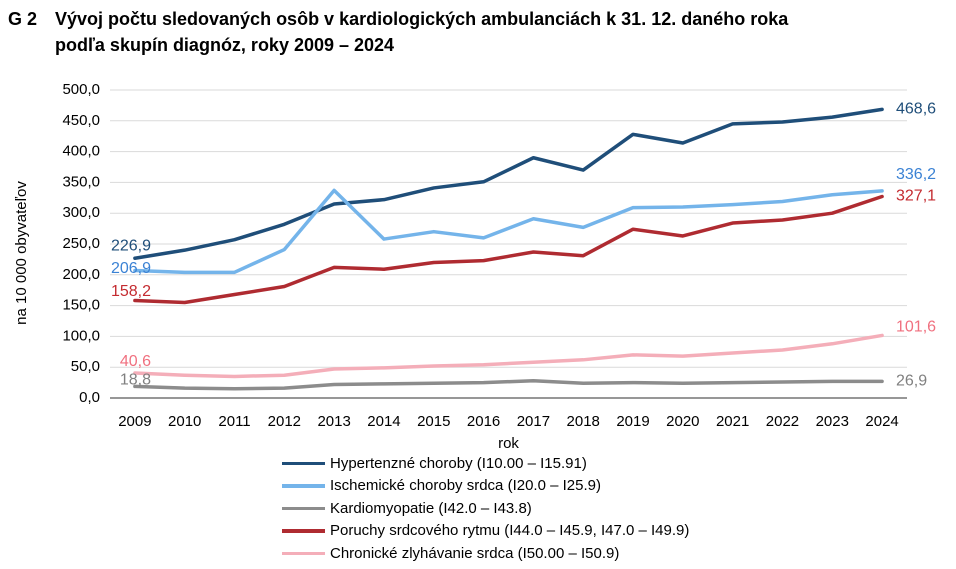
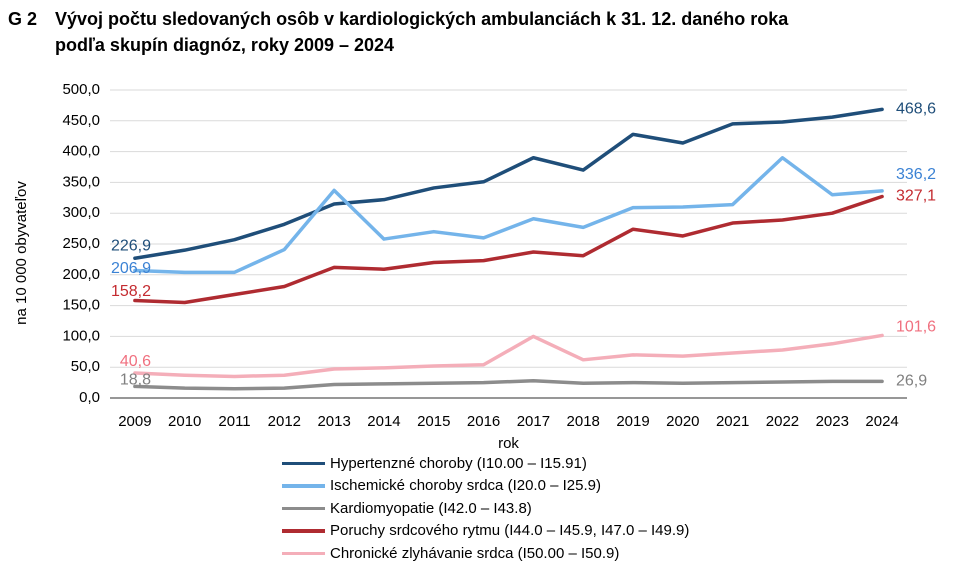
Chronické zlyhávanie srdca (I50.00 – I50.9)/2017: 60 -> 100
Ischemické choroby srdca (I20.0 – I25.9)/2022: 320 -> 390
